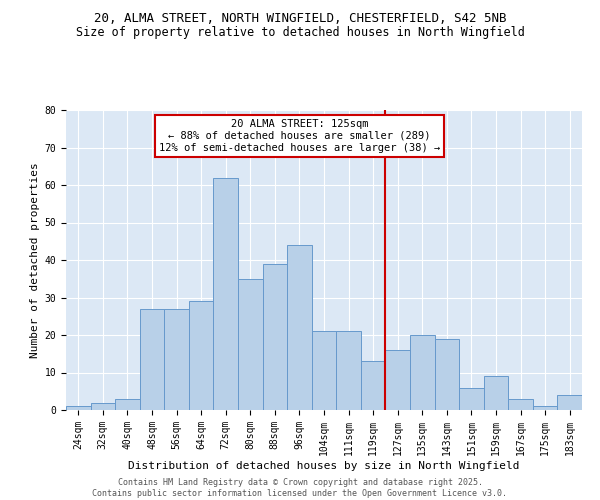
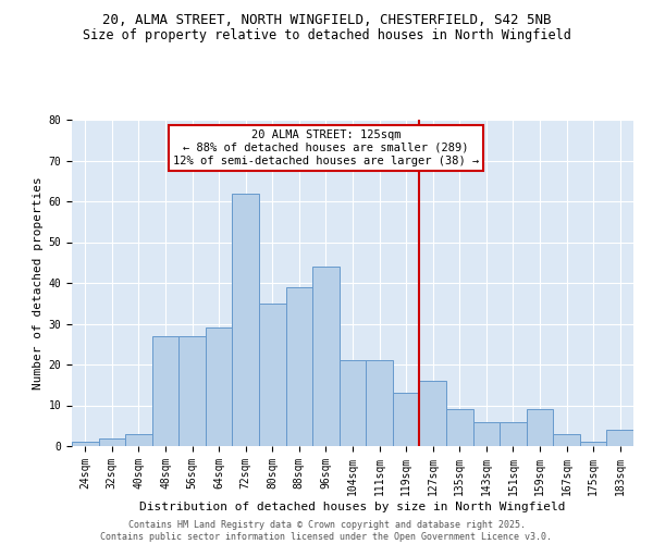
135sqm: 20 -> 9
143sqm: 19 -> 6
